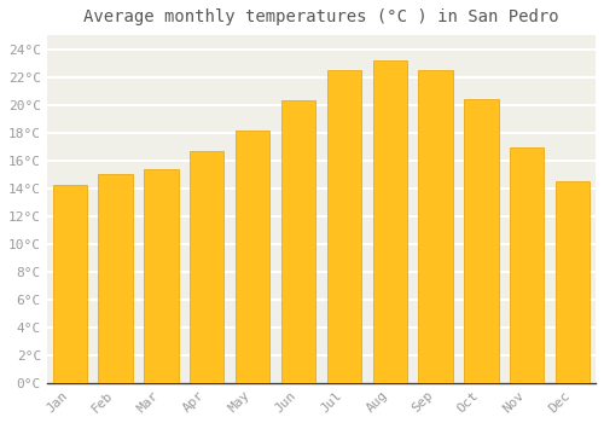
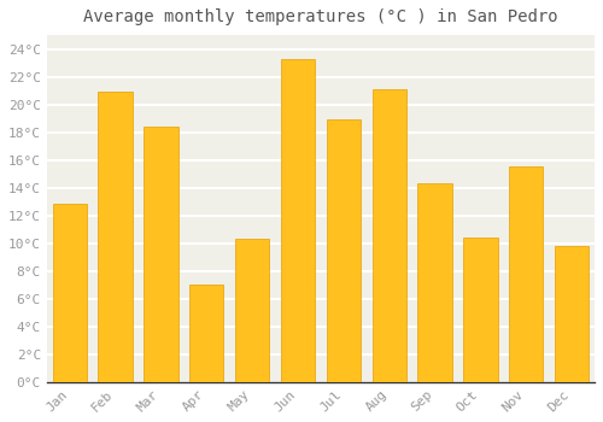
Jan: 14.2°C -> 12.8°C
Feb: 15.0°C -> 20.9°C
Mar: 15.4°C -> 18.4°C
Apr: 16.7°C -> 7.0°C
May: 18.1°C -> 10.3°C
Jun: 20.3°C -> 23.3°C
Jul: 22.5°C -> 18.9°C
Aug: 23.2°C -> 21.1°C
Sep: 22.5°C -> 14.3°C
Oct: 20.4°C -> 10.4°C
Nov: 16.9°C -> 15.5°C
Dec: 14.5°C -> 9.8°C
